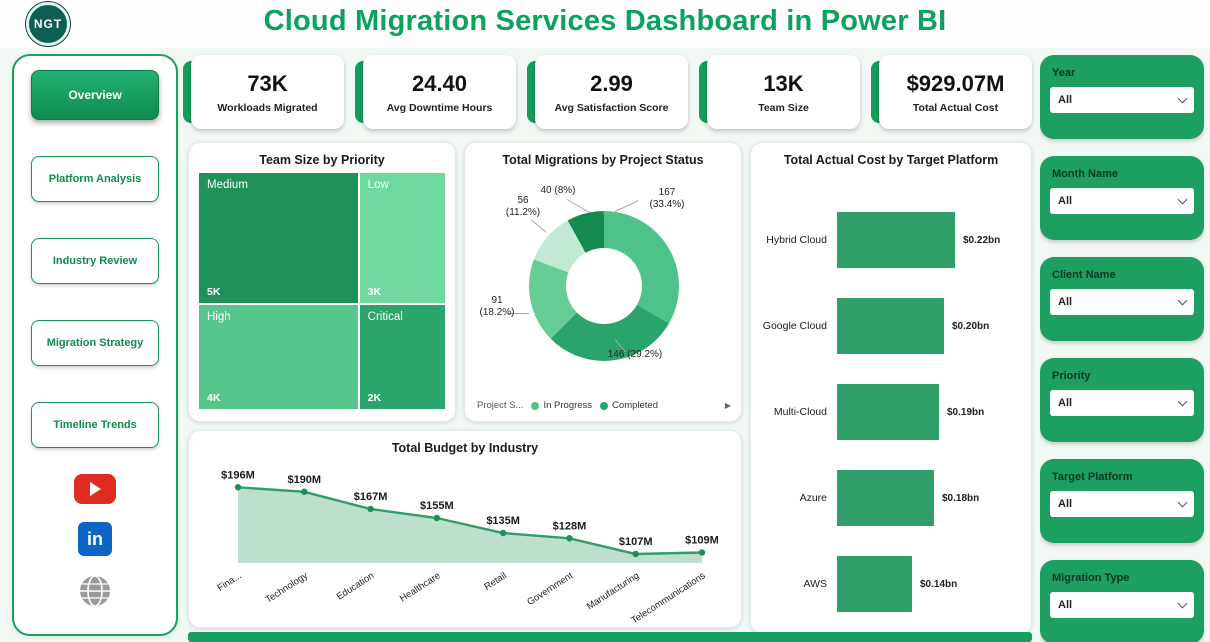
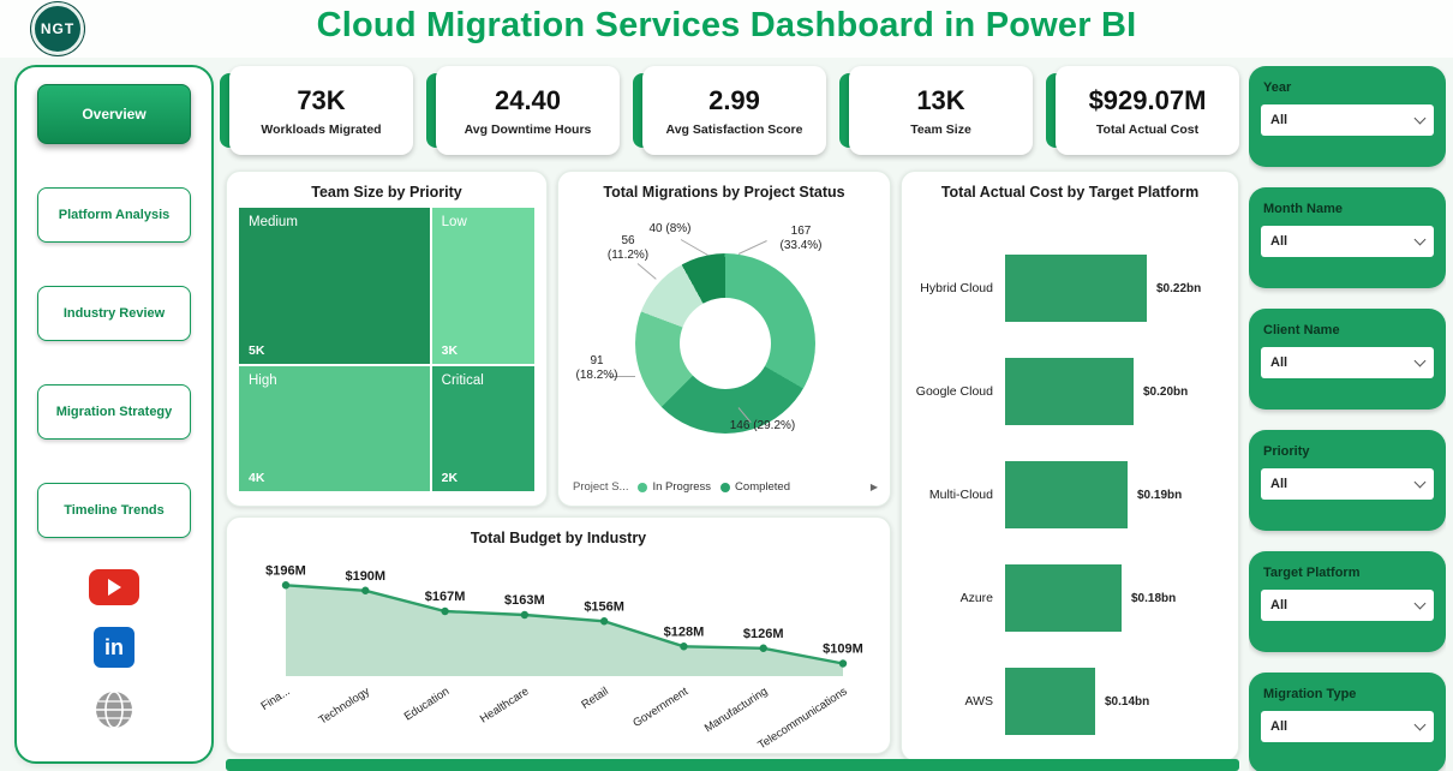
Total Budget by Industry/Healthcare: $155M -> $163M
Total Budget by Industry/Retail: $135M -> $156M
Total Budget by Industry/Manufacturing: $107M -> $126M
